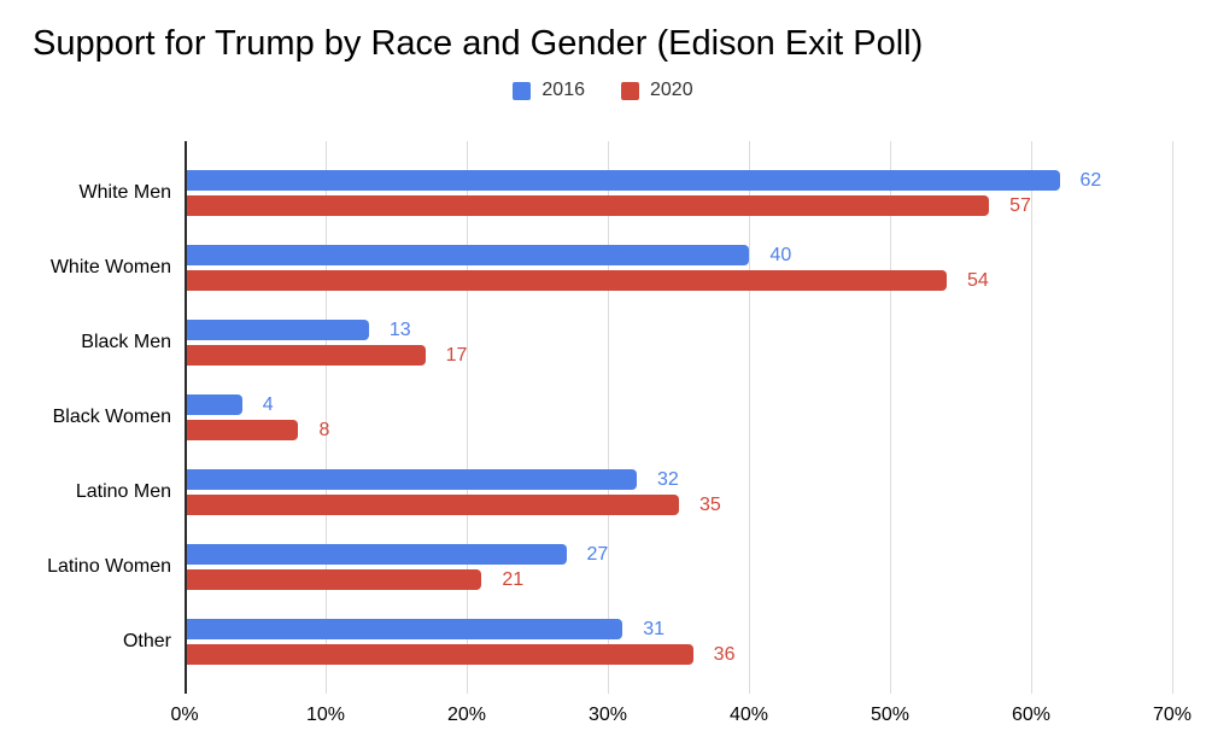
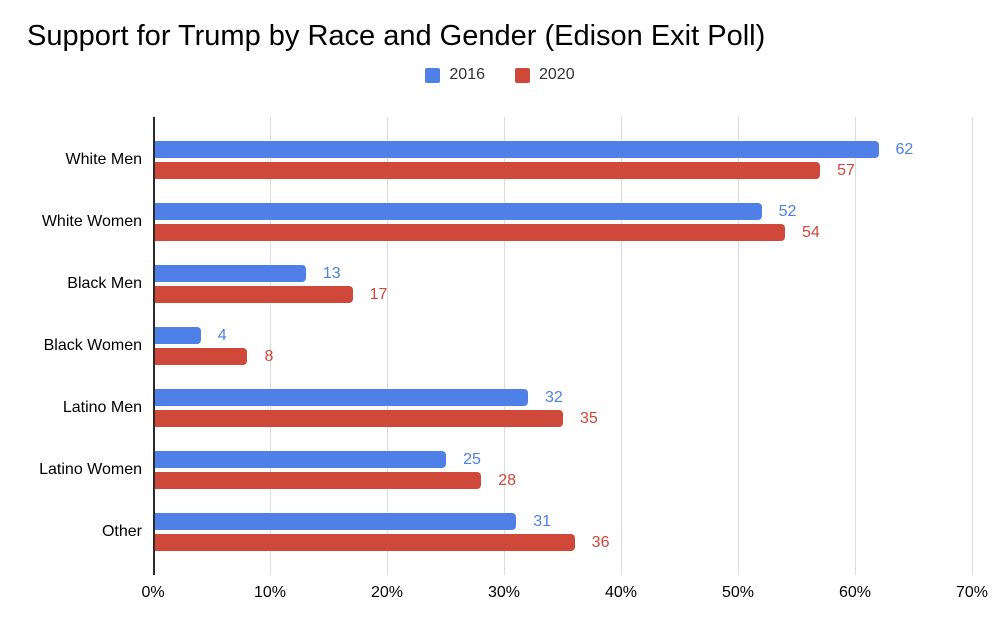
2016/White Women: 40 -> 52
2016/Latino Women: 27 -> 25
2020/Latino Women: 21 -> 28
